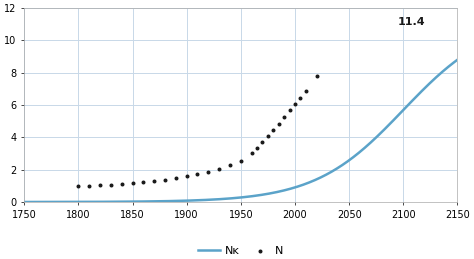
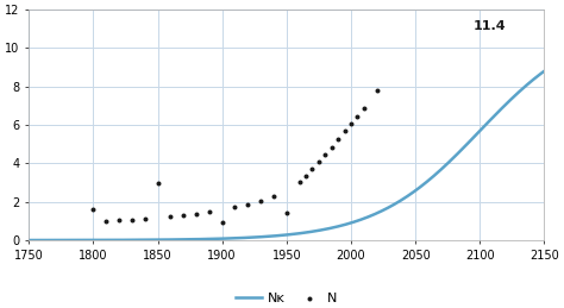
N/1800: 1.0 -> 1.6
N/1850: 1.2 -> 3.0
N/1900: 1.6 -> 0.9
N/1950: 2.5 -> 1.4
